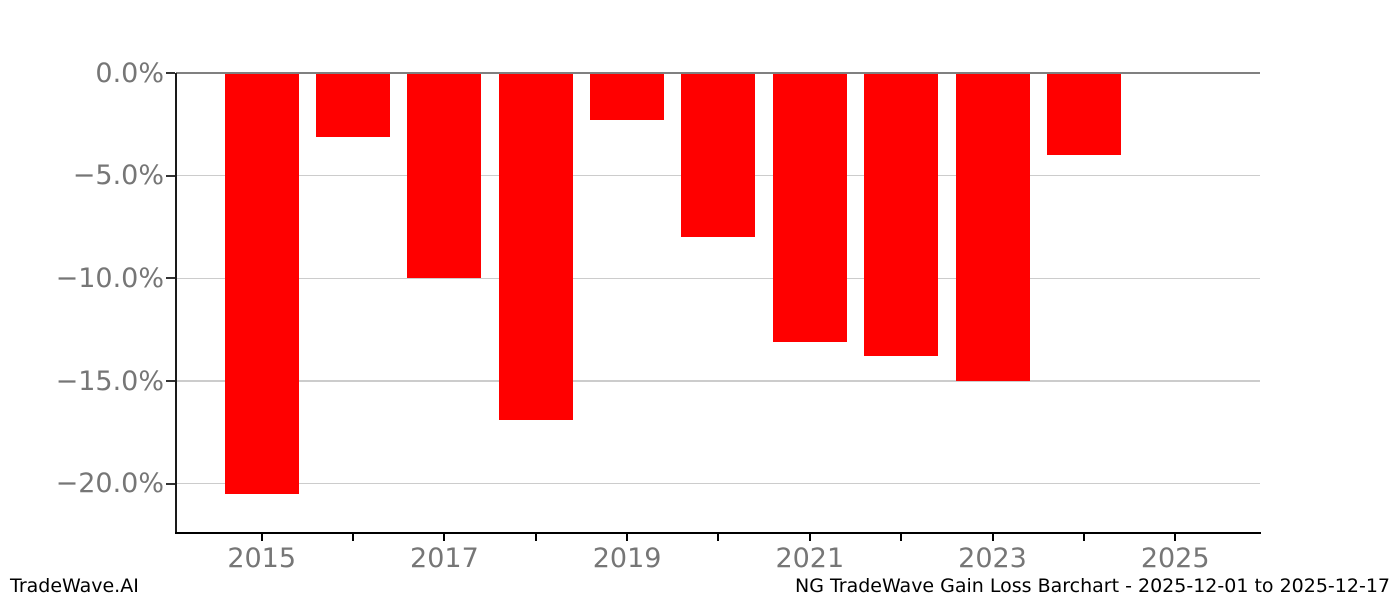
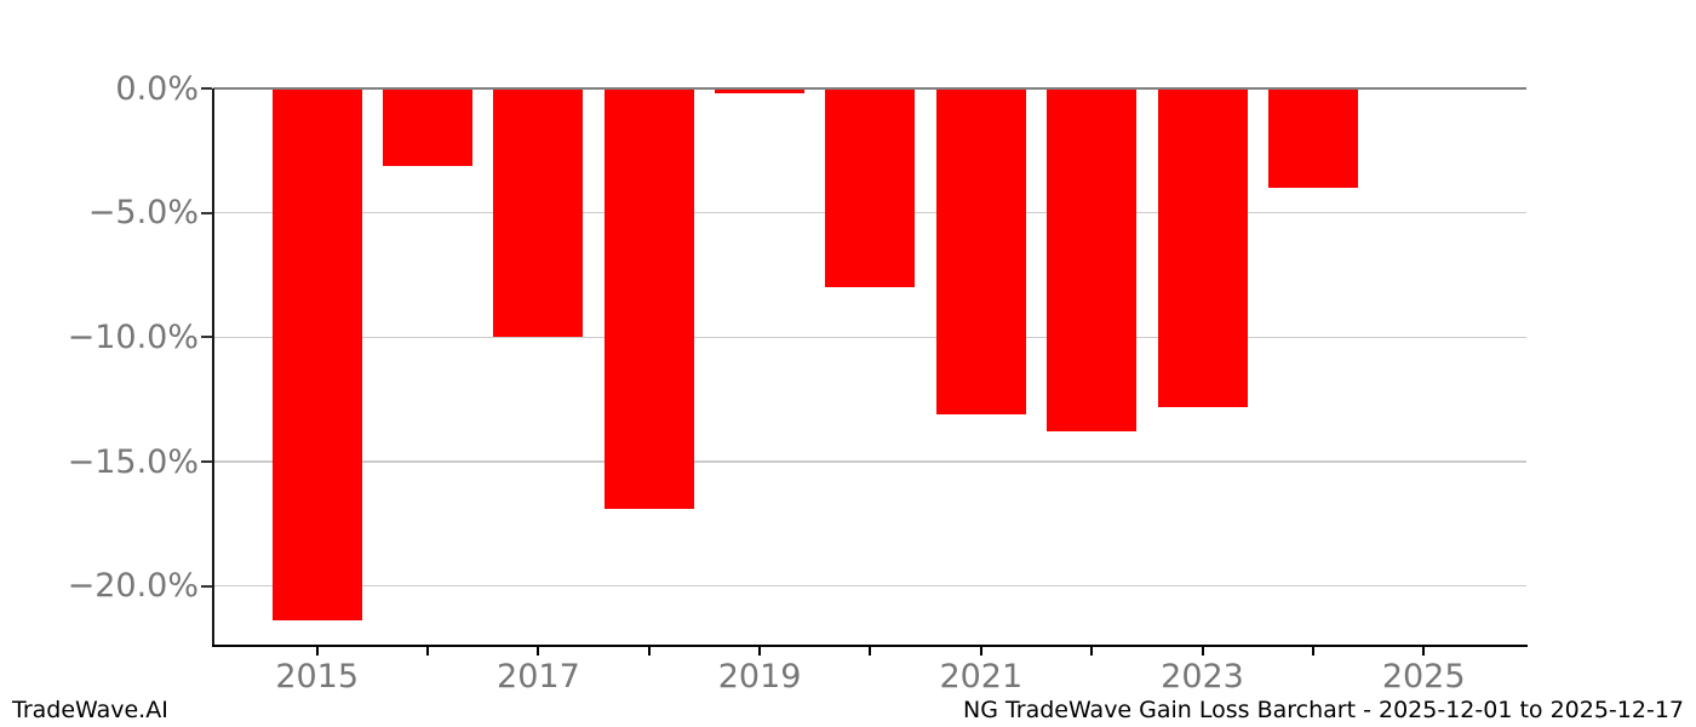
2015: -20.5% -> -21.4%
2019: -2.3% -> -0.2%
2023: -15.0% -> -12.8%
